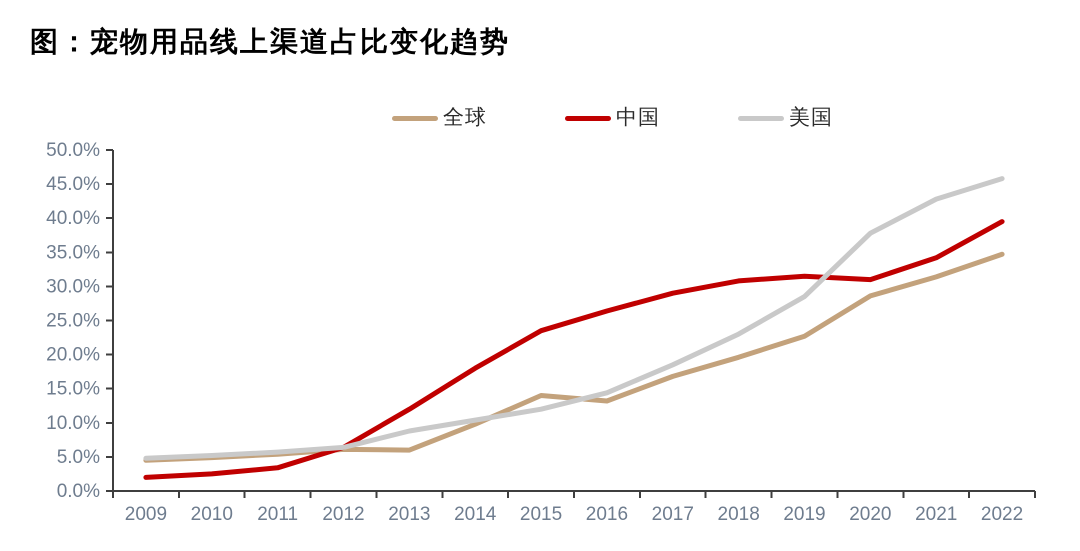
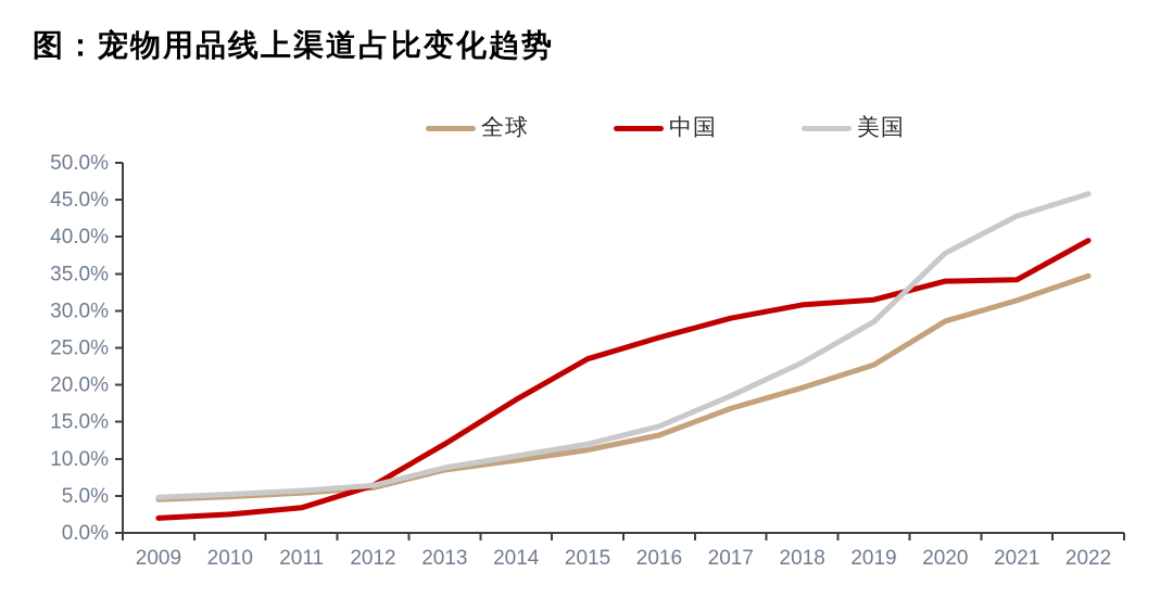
全球/2013: 6% -> 8%
全球/2015: 14% -> 11%
中国/2020: 31% -> 34%
